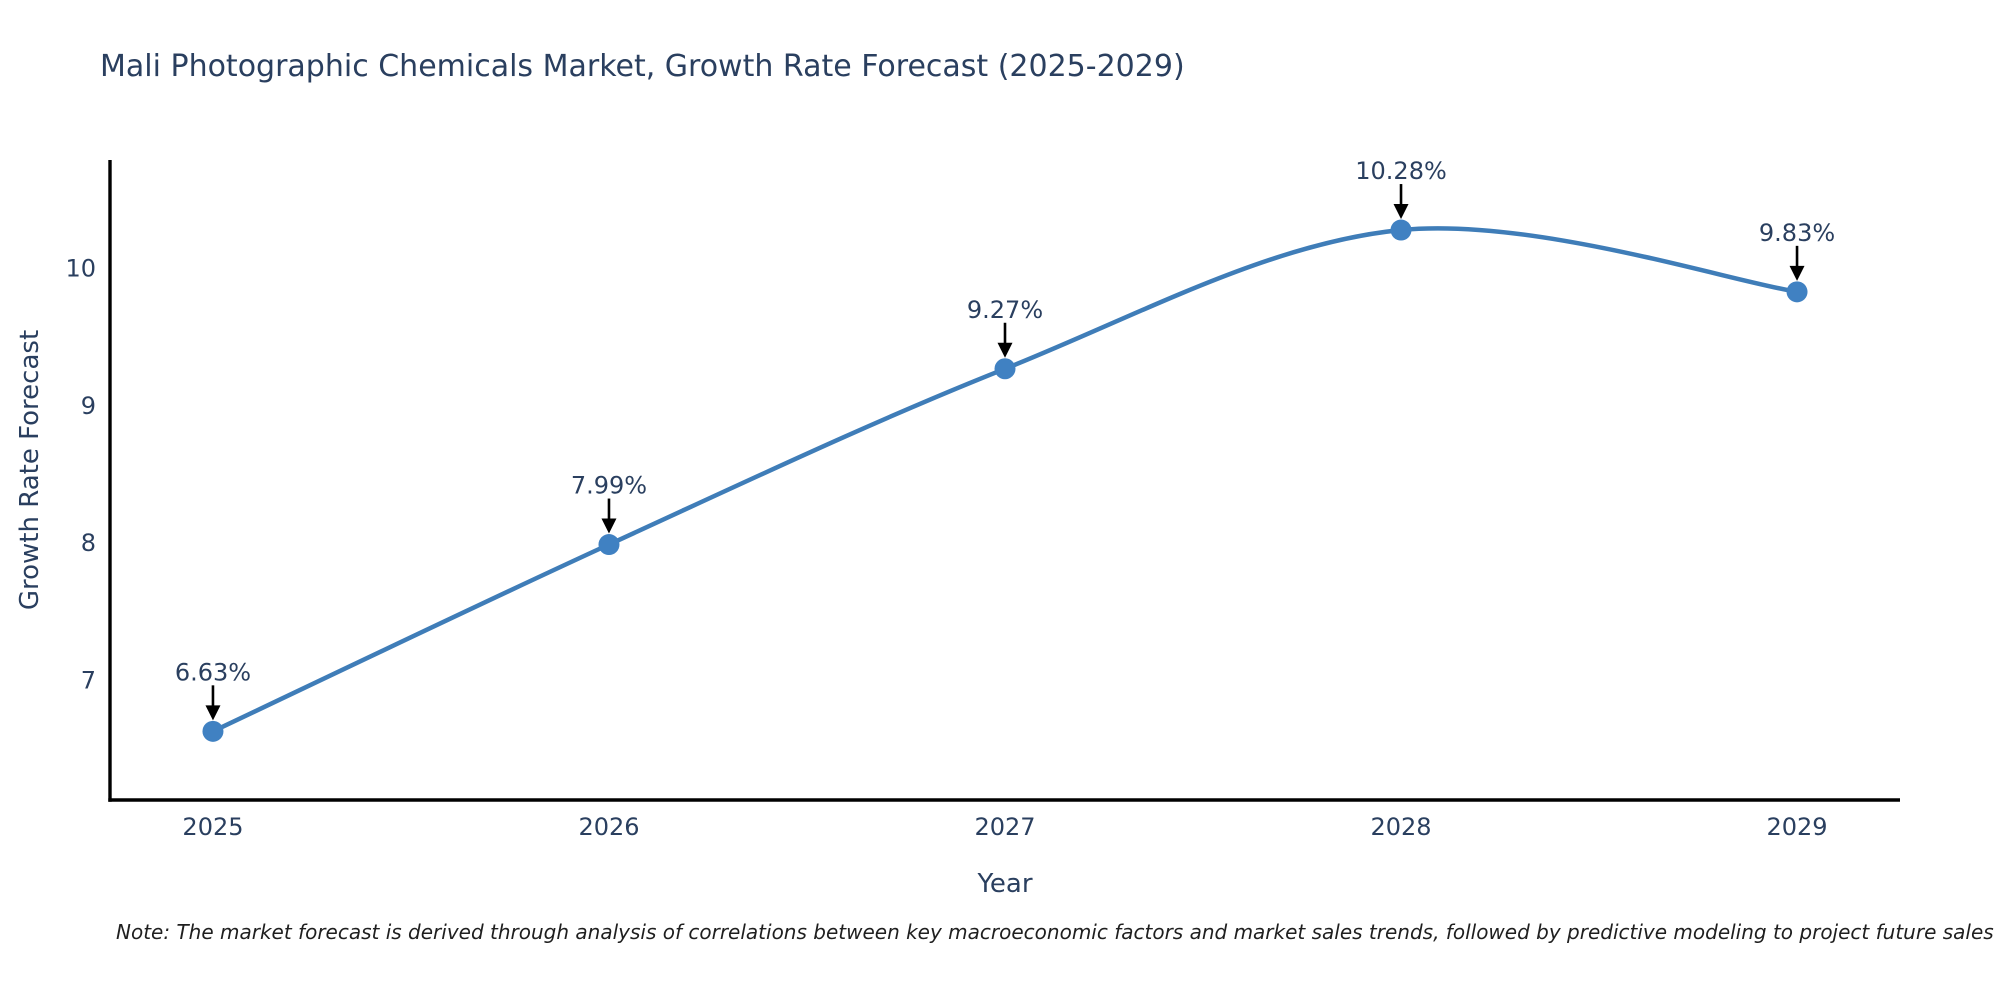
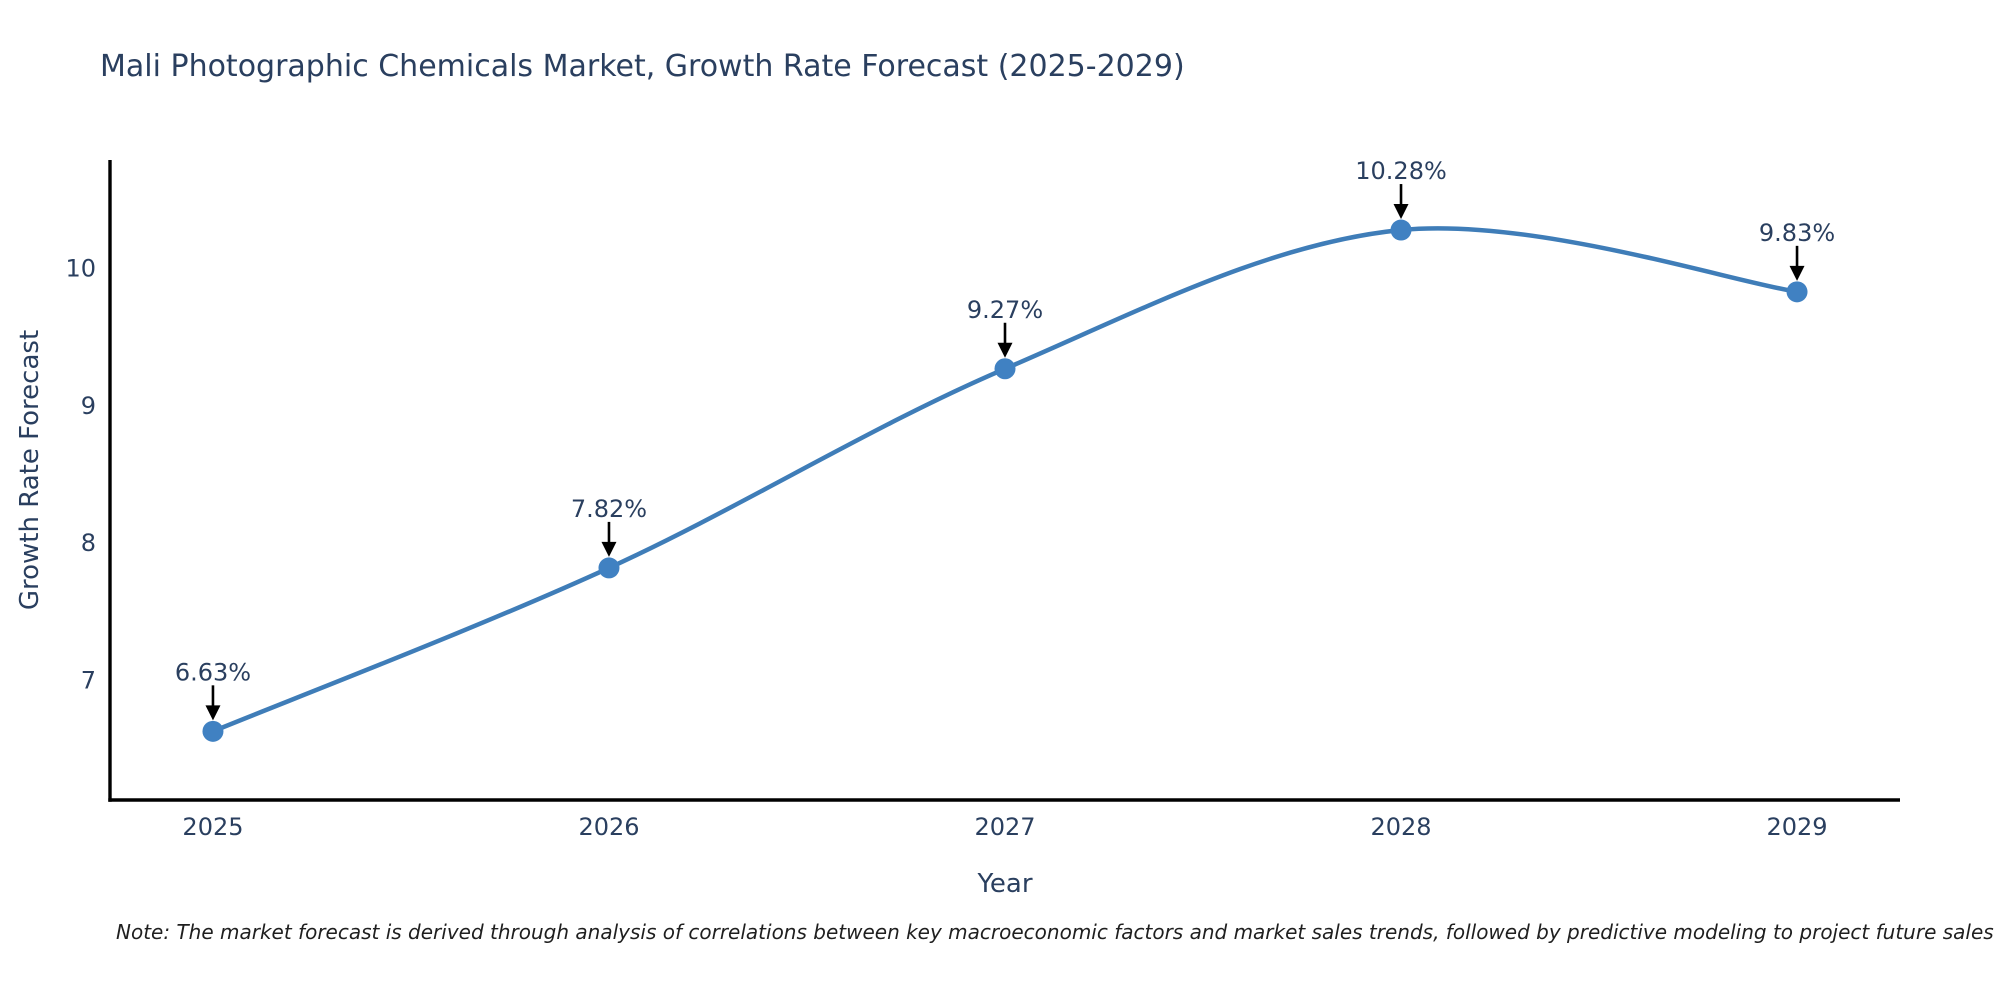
2026: 7.99% -> 7.82%
